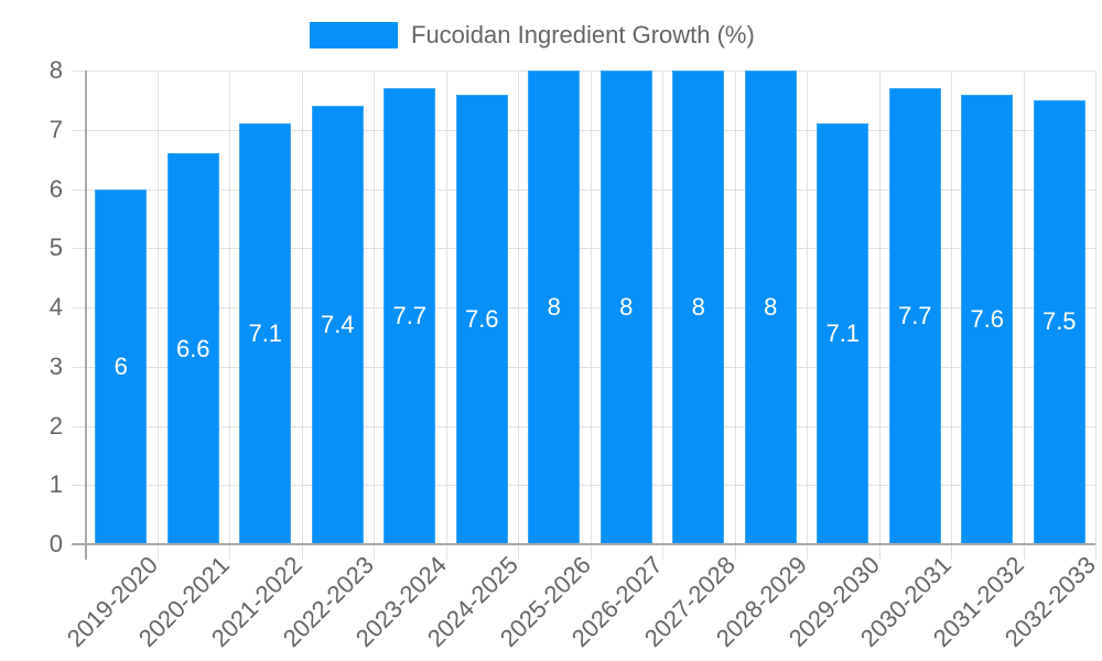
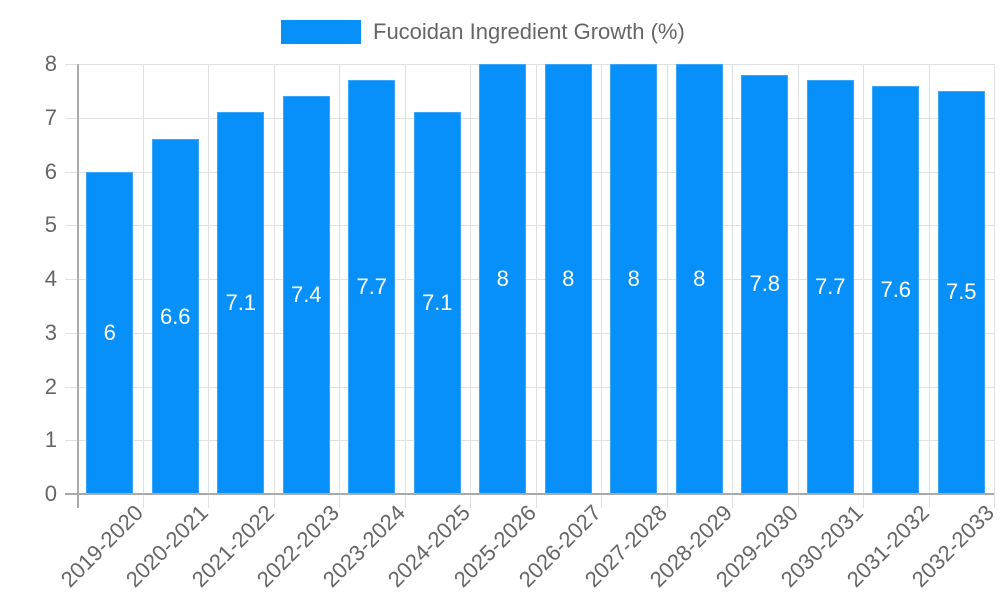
2024-2025: 7.6 -> 7.1
2029-2030: 7.1 -> 7.8
